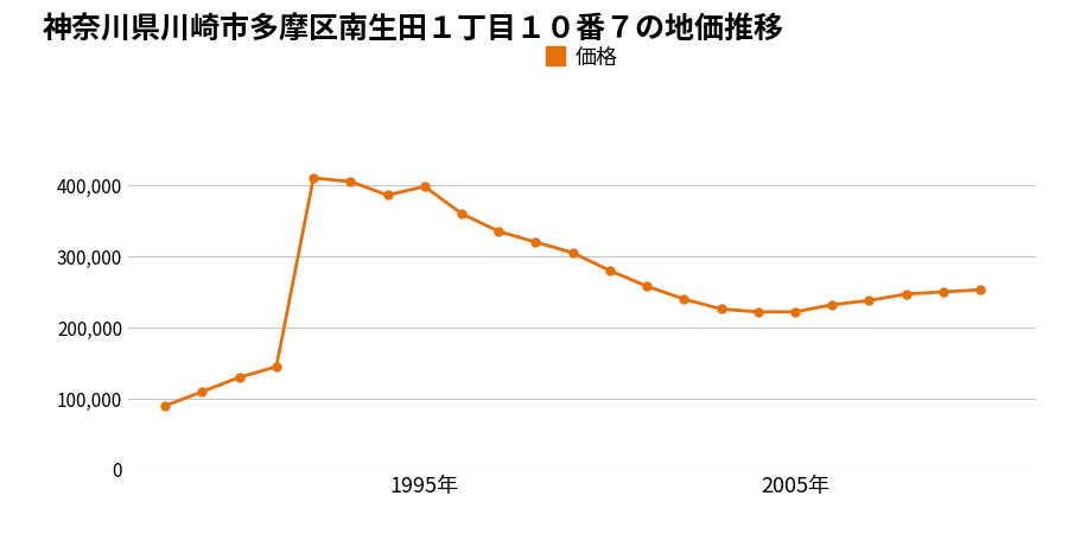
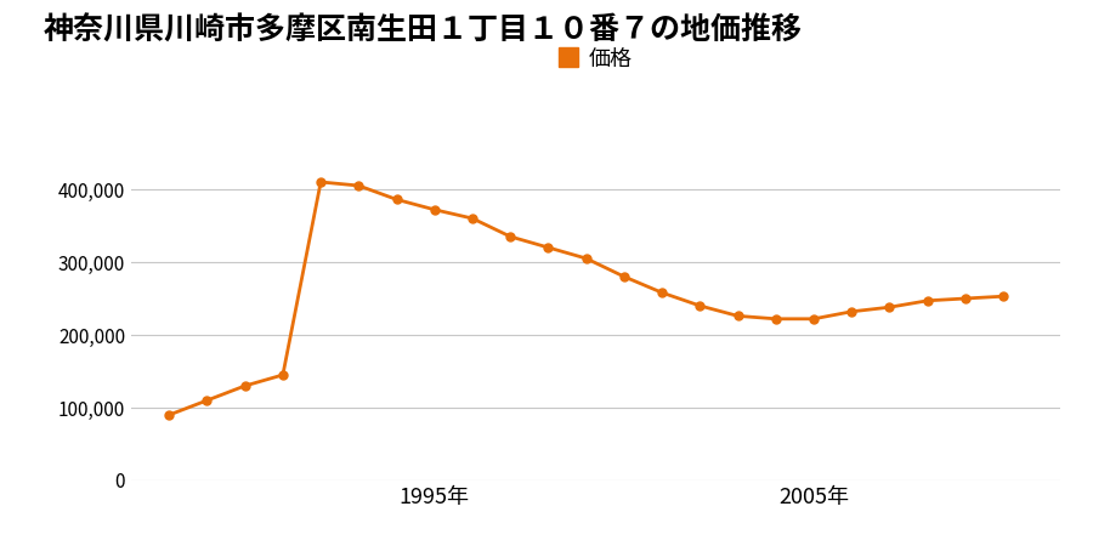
1995年: 398,000 -> 372,000
